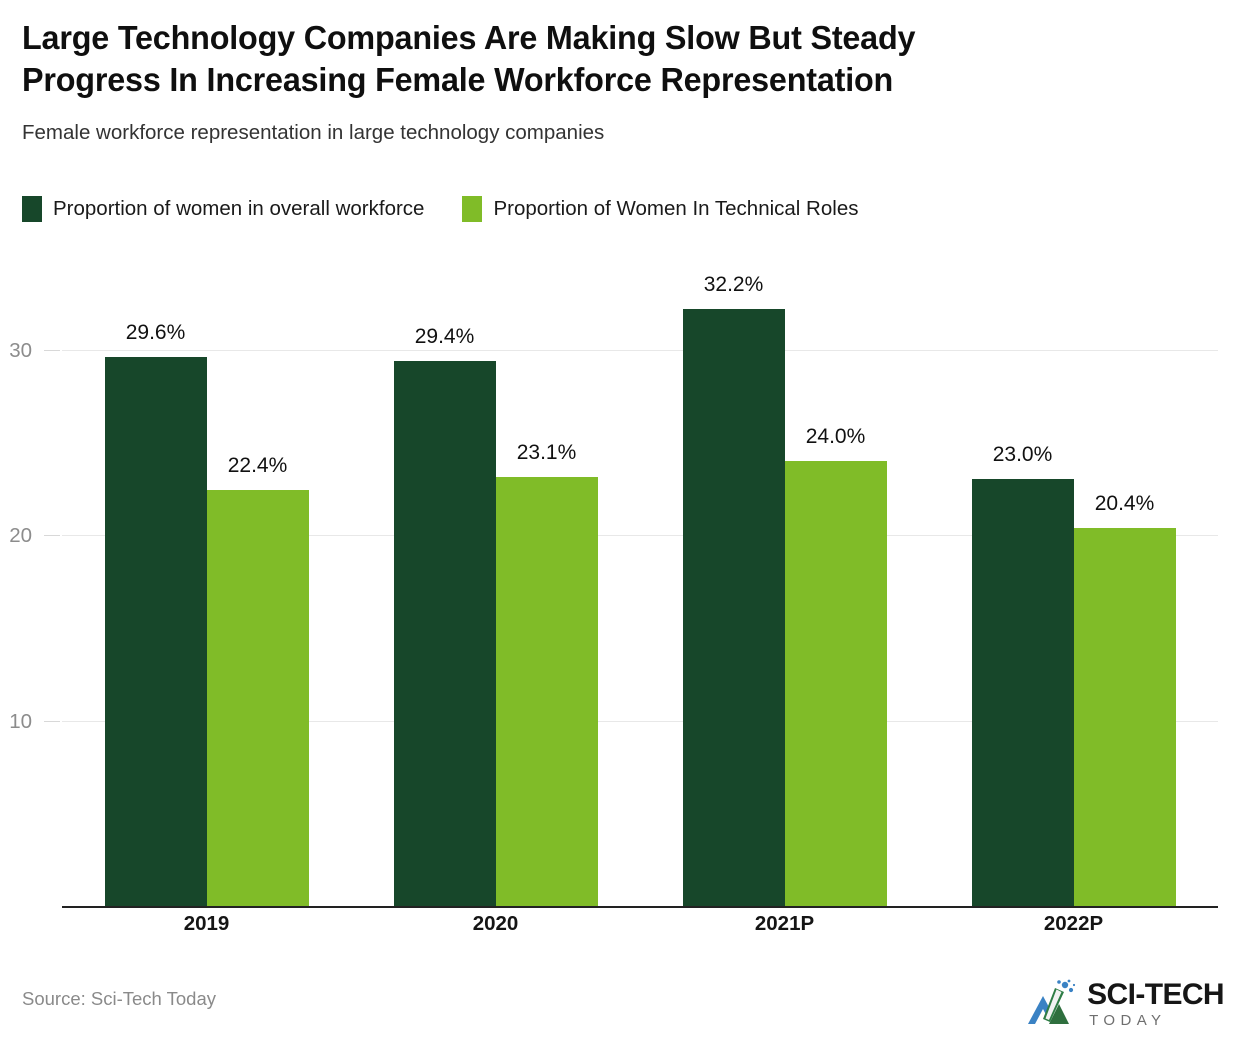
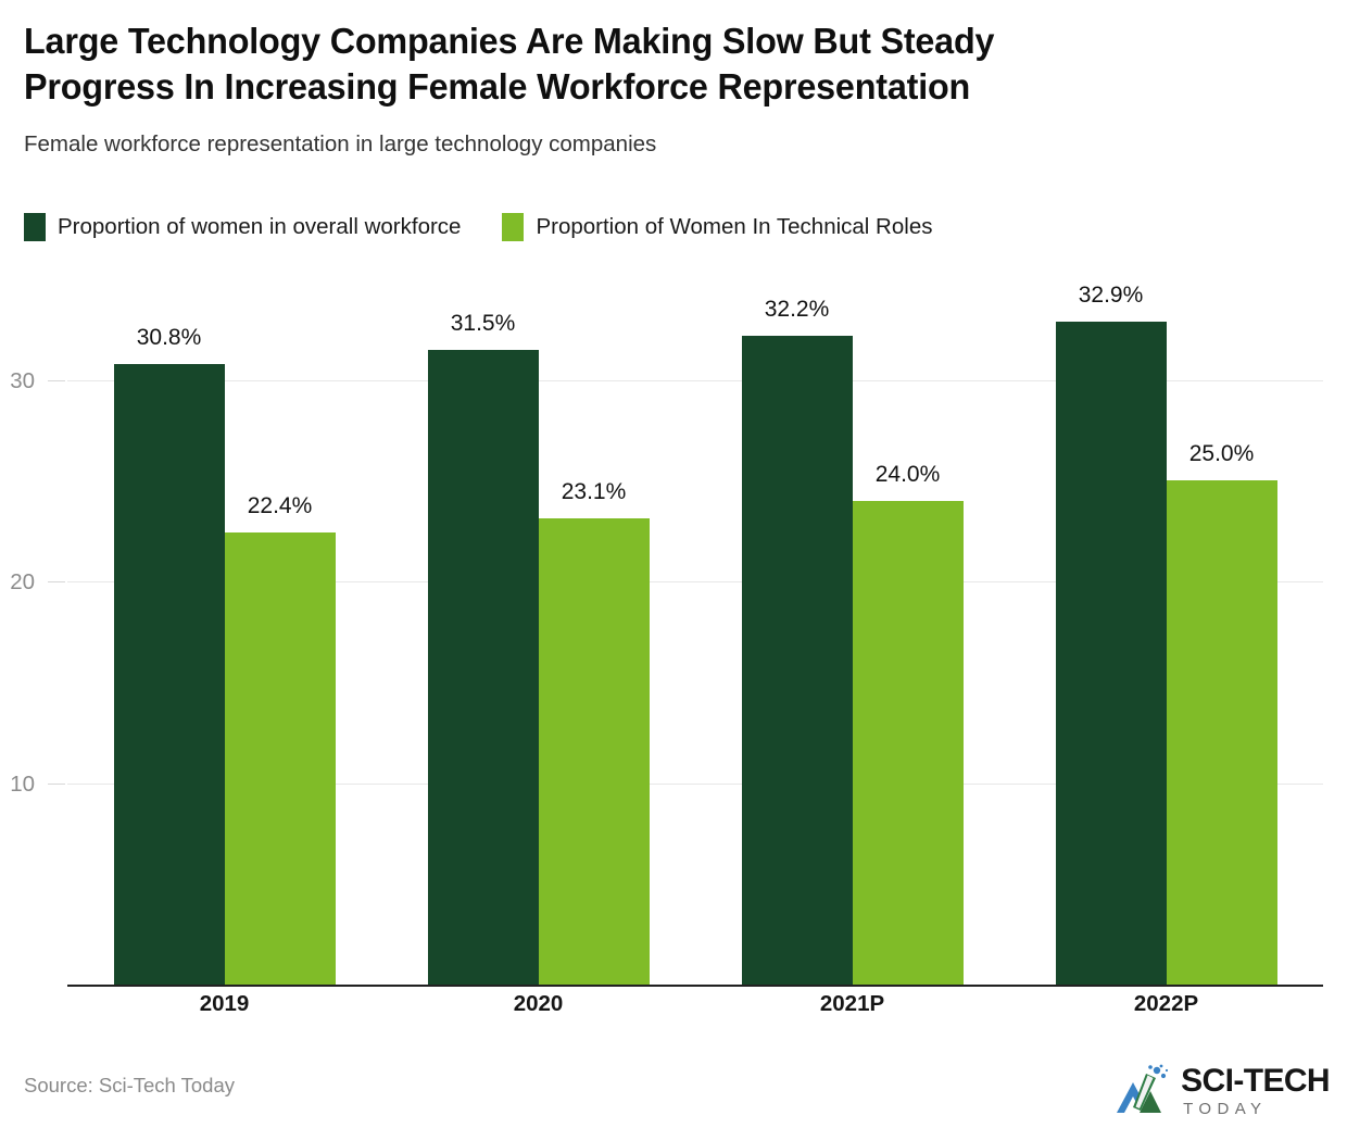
Proportion of women in overall workforce/2019: 29.6% -> 30.8%
Proportion of women in overall workforce/2020: 29.4% -> 31.5%
Proportion of women in overall workforce/2022P: 23.0% -> 32.9%
Proportion of Women In Technical Roles/2022P: 20.4% -> 25.0%
